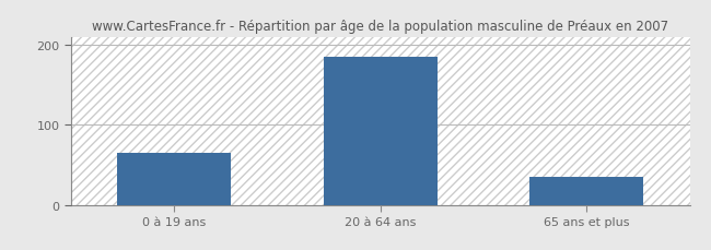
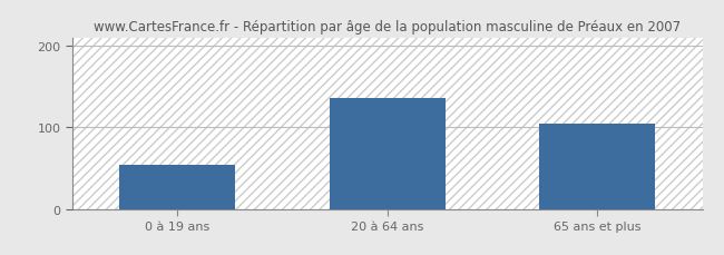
0 à 19 ans: 65 -> 54
20 à 64 ans: 185 -> 136
65 ans et plus: 35 -> 104
